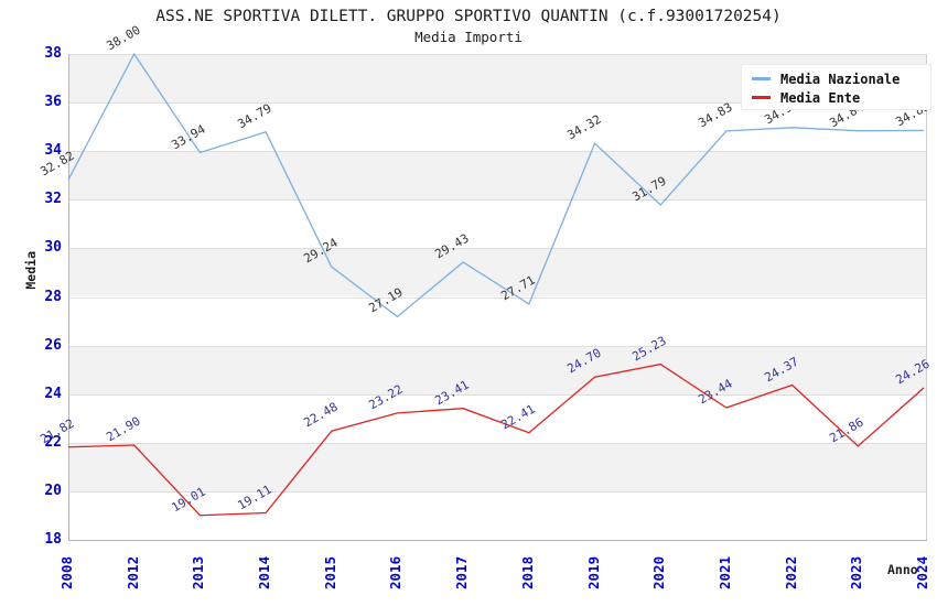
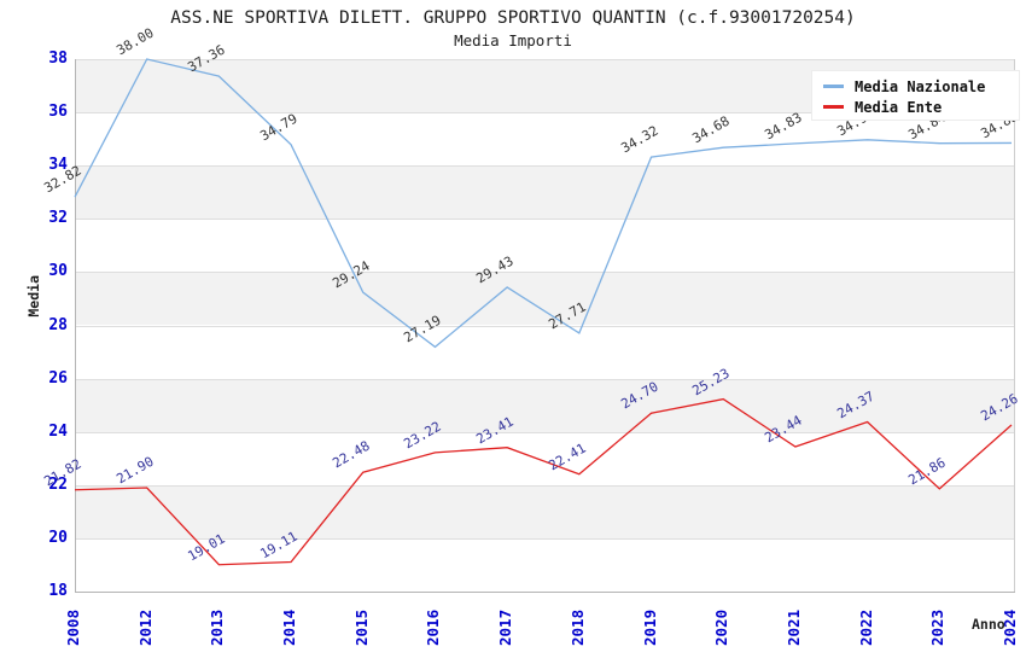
Media Nazionale/2013: 33.94 -> 37.36
Media Nazionale/2020: 31.79 -> 34.68
